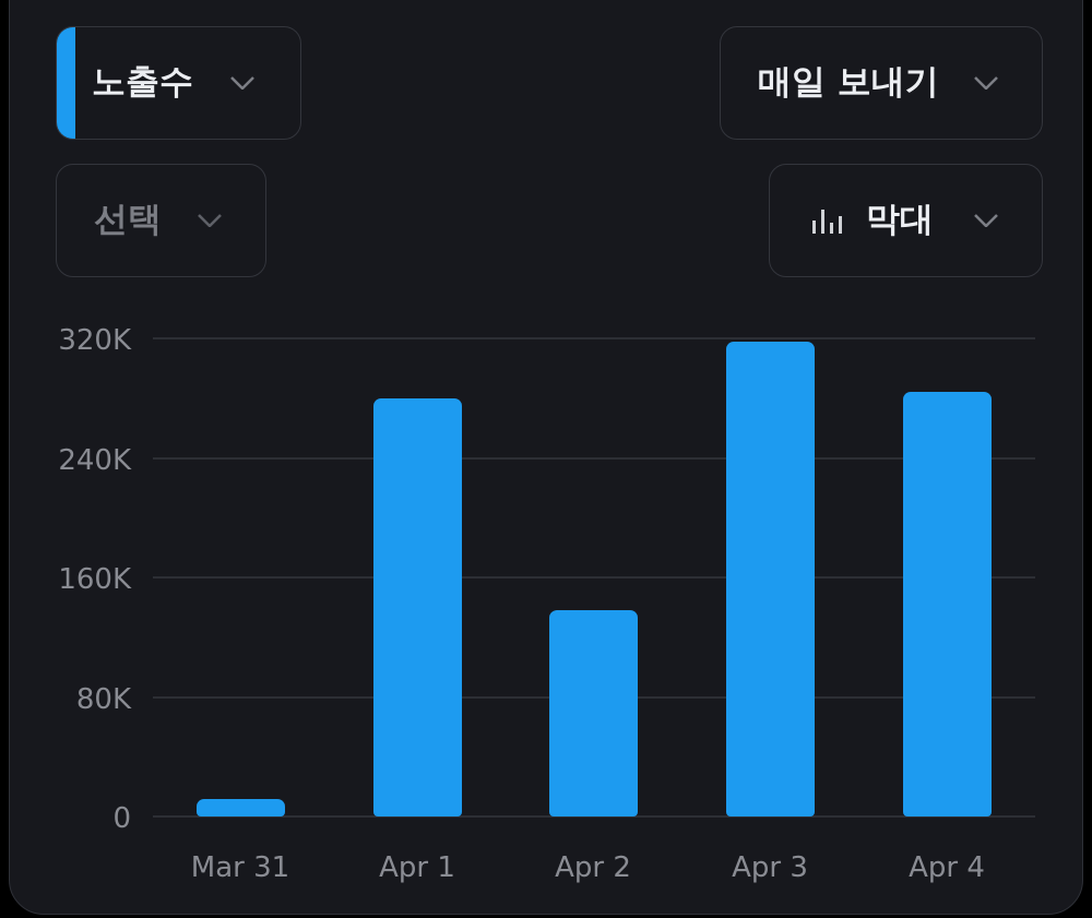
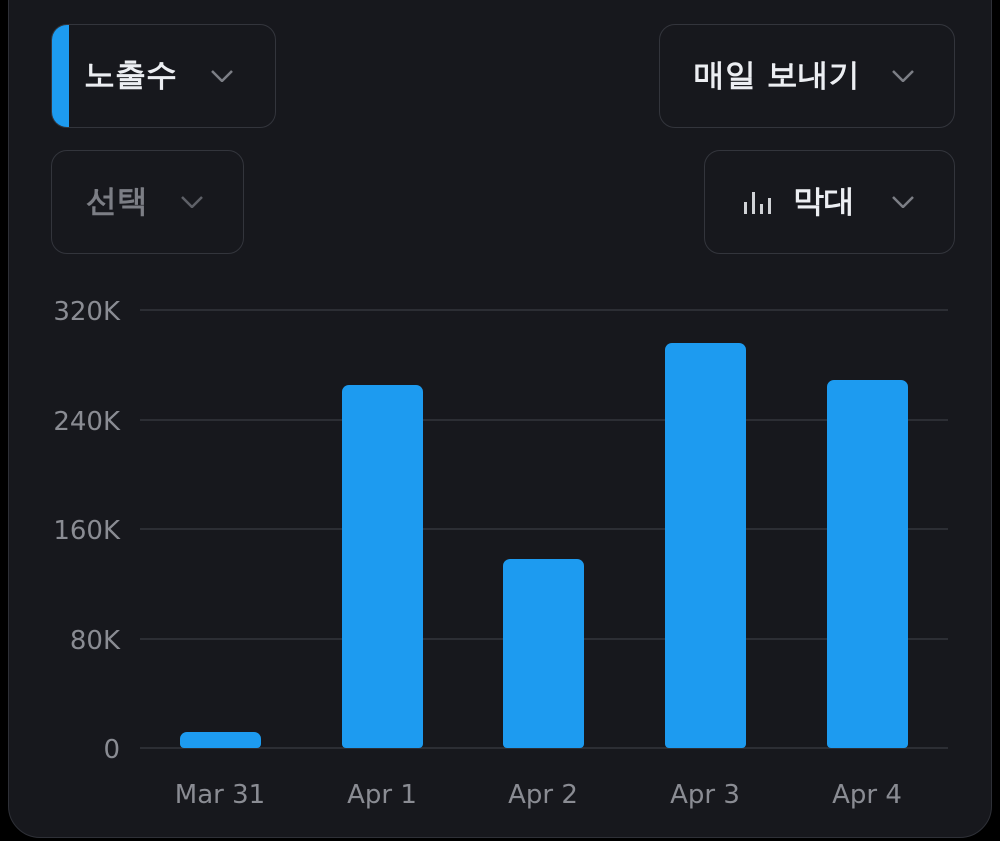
Apr 1: 280K -> 265K
Apr 3: 318K -> 296K
Apr 4: 284K -> 269K
